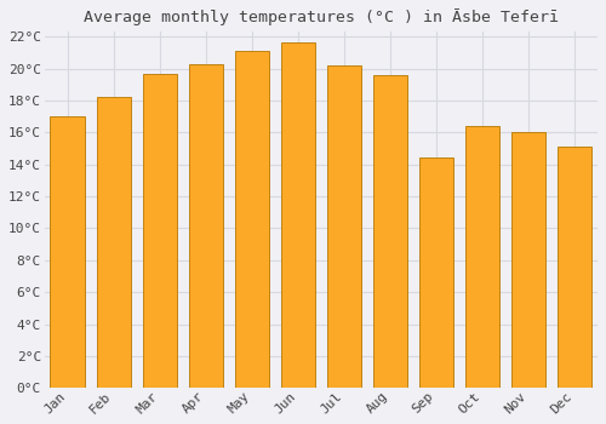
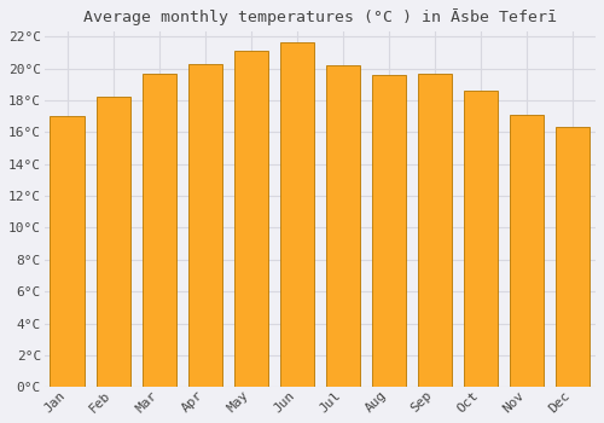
Sep: 14.4°C -> 19.7°C
Oct: 16.4°C -> 18.6°C
Nov: 16.0°C -> 17.1°C
Dec: 15.1°C -> 16.3°C
